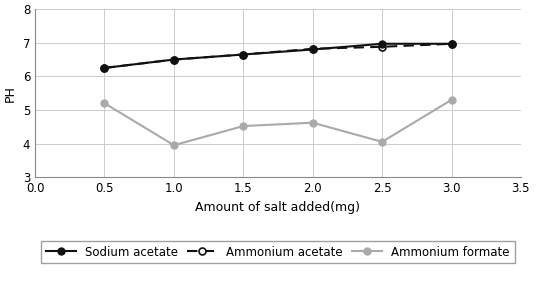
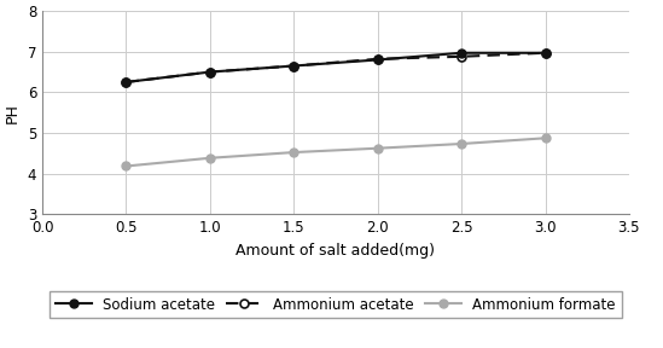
Ammonium formate/0.5: 5.20 -> 4.18
Ammonium formate/1.0: 3.95 -> 4.38
Ammonium formate/2.5: 4.05 -> 4.73
Ammonium formate/3.0: 5.30 -> 4.87
